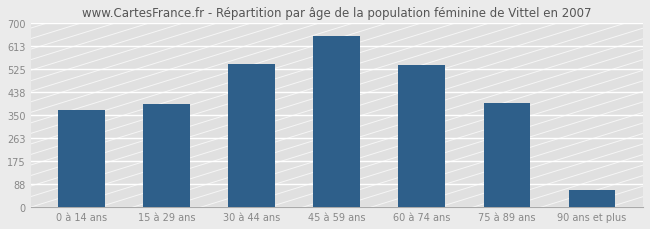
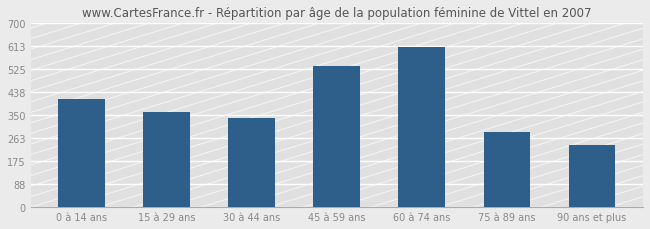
0 à 14 ans: 370 -> 410
15 à 29 ans: 392 -> 360
30 à 44 ans: 543 -> 340
45 à 59 ans: 651 -> 535
60 à 74 ans: 540 -> 610
75 à 89 ans: 395 -> 285
90 ans et plus: 65 -> 235
